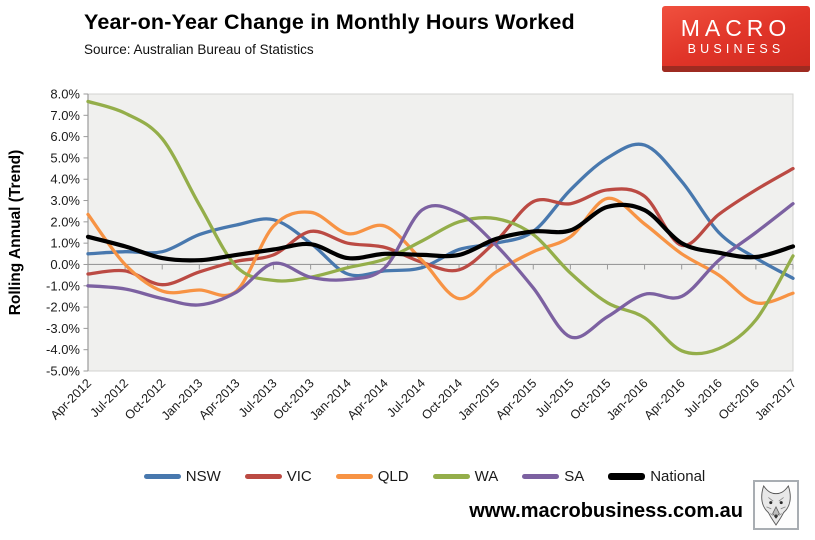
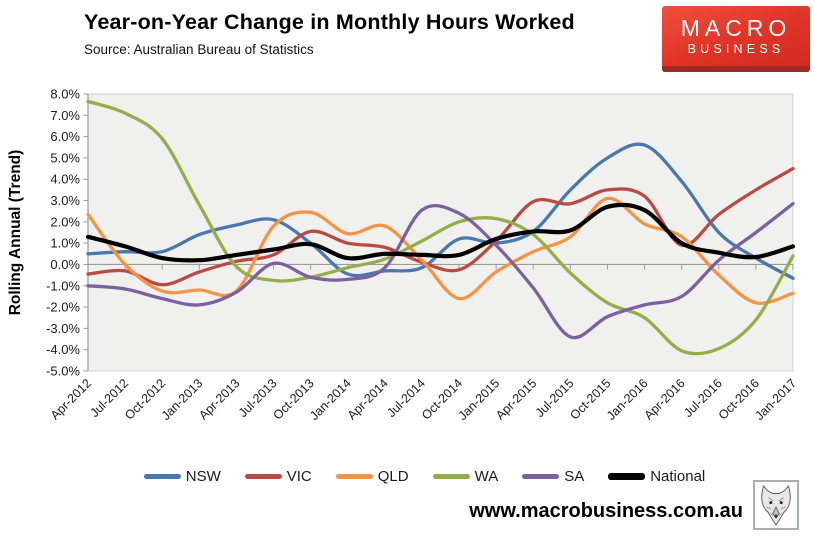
NSW/Oct-2014: 0.7% -> 1.2%
SA/Jan-2016: -1.4% -> -1.9%
QLD/Apr-2016: 0.5% -> 1.3%
